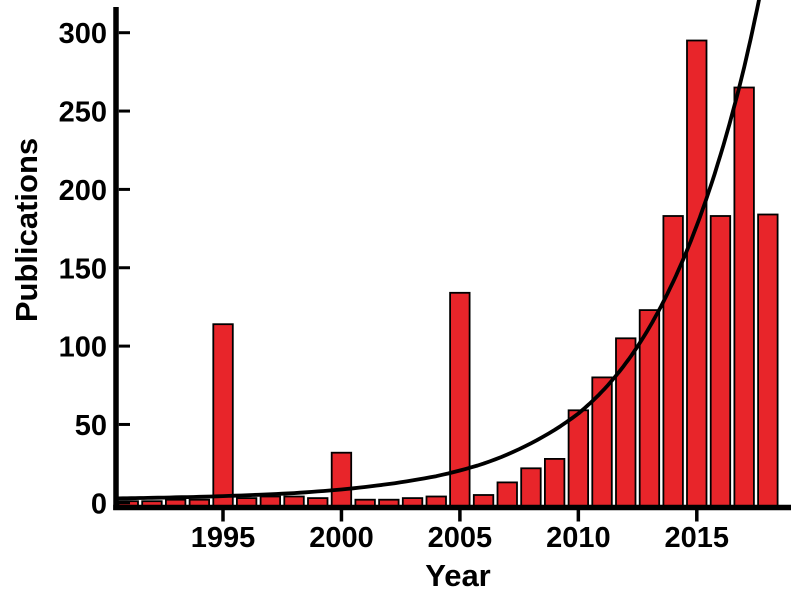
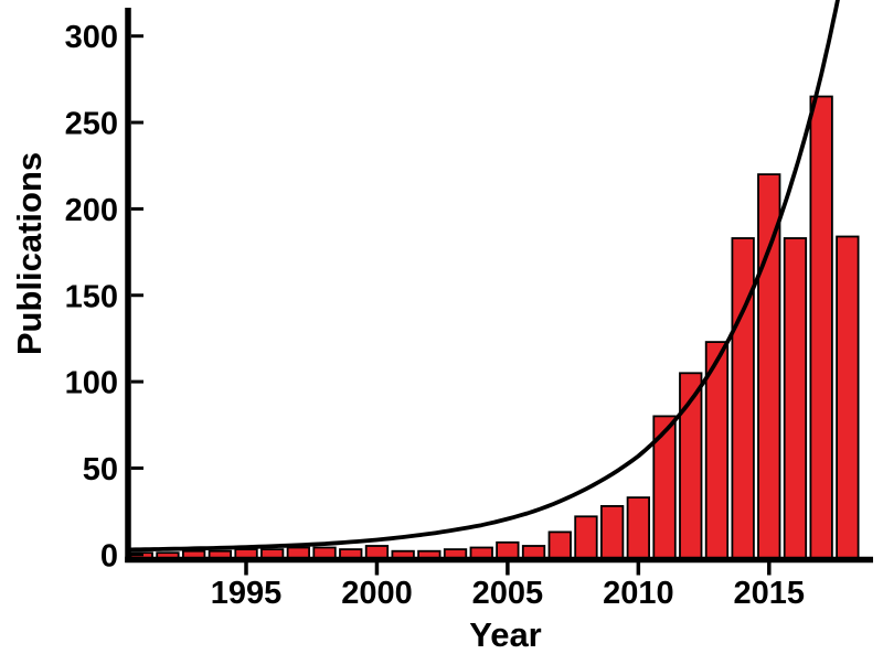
1995: 114 -> 3
2000: 32 -> 5
2005: 134 -> 7
2010: 59 -> 33
2015: 295 -> 220
